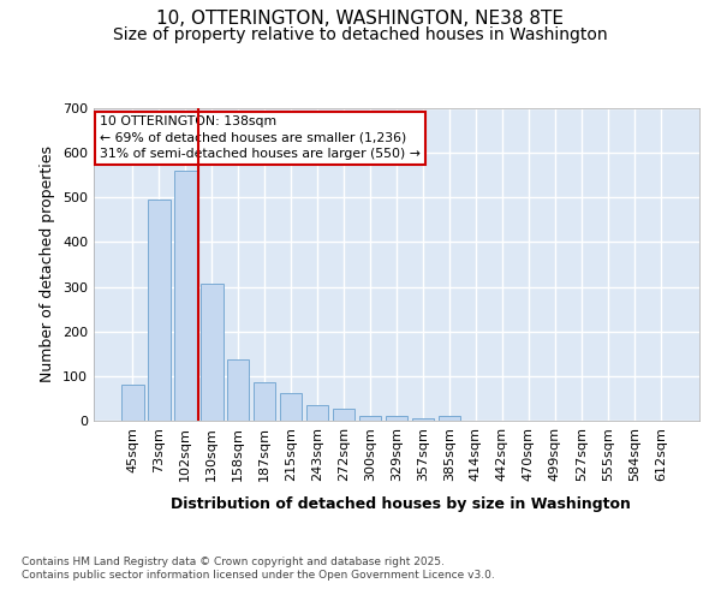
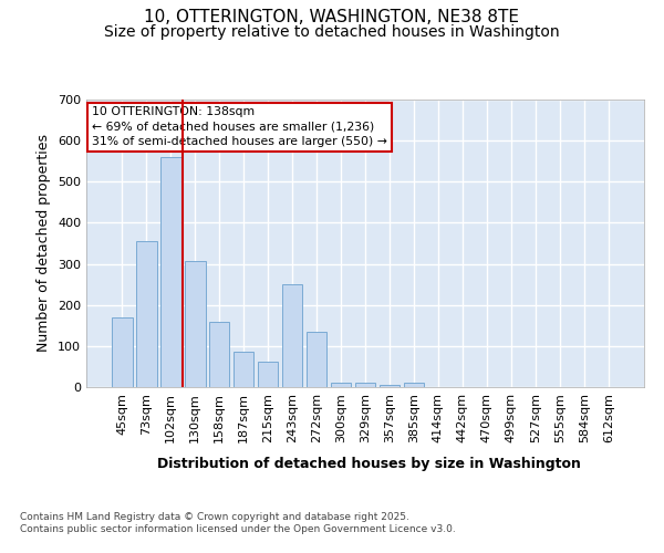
45sqm: 82 -> 170
73sqm: 495 -> 355
158sqm: 138 -> 160
243sqm: 36 -> 250
272sqm: 28 -> 135
